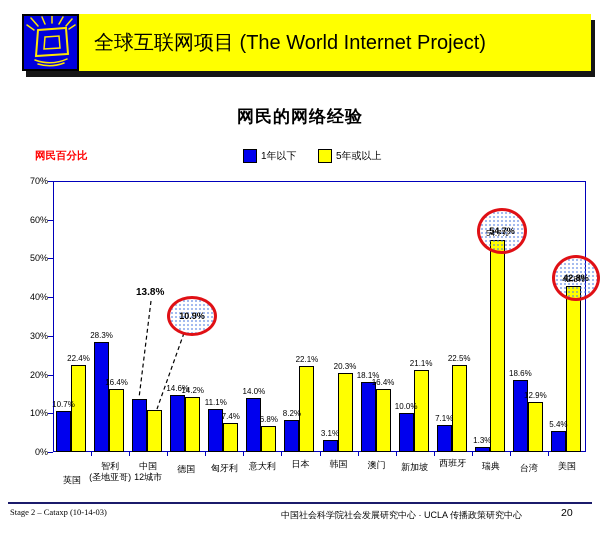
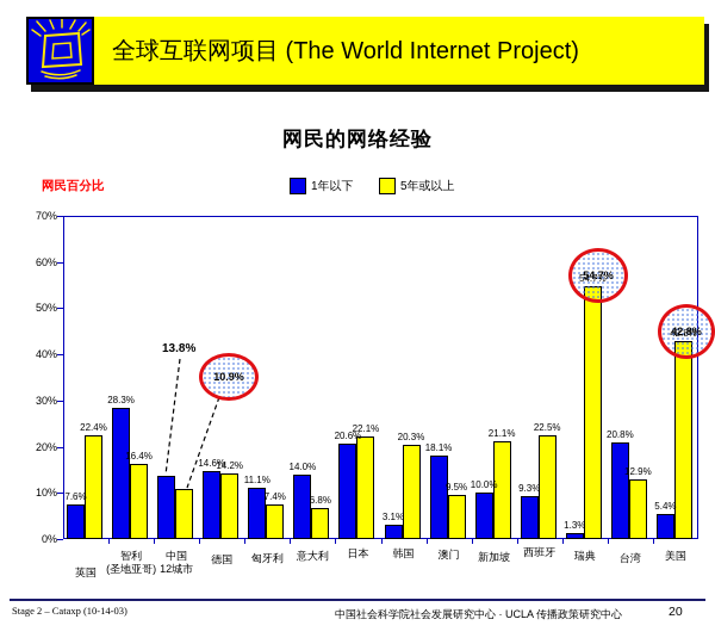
1年以下/英国: 10.7% -> 7.6%
1年以下/日本: 8.2% -> 20.6%
5年或以上/澳门: 16.4% -> 9.5%
1年以下/西班牙: 7.1% -> 9.3%
1年以下/台湾: 18.6% -> 20.8%
